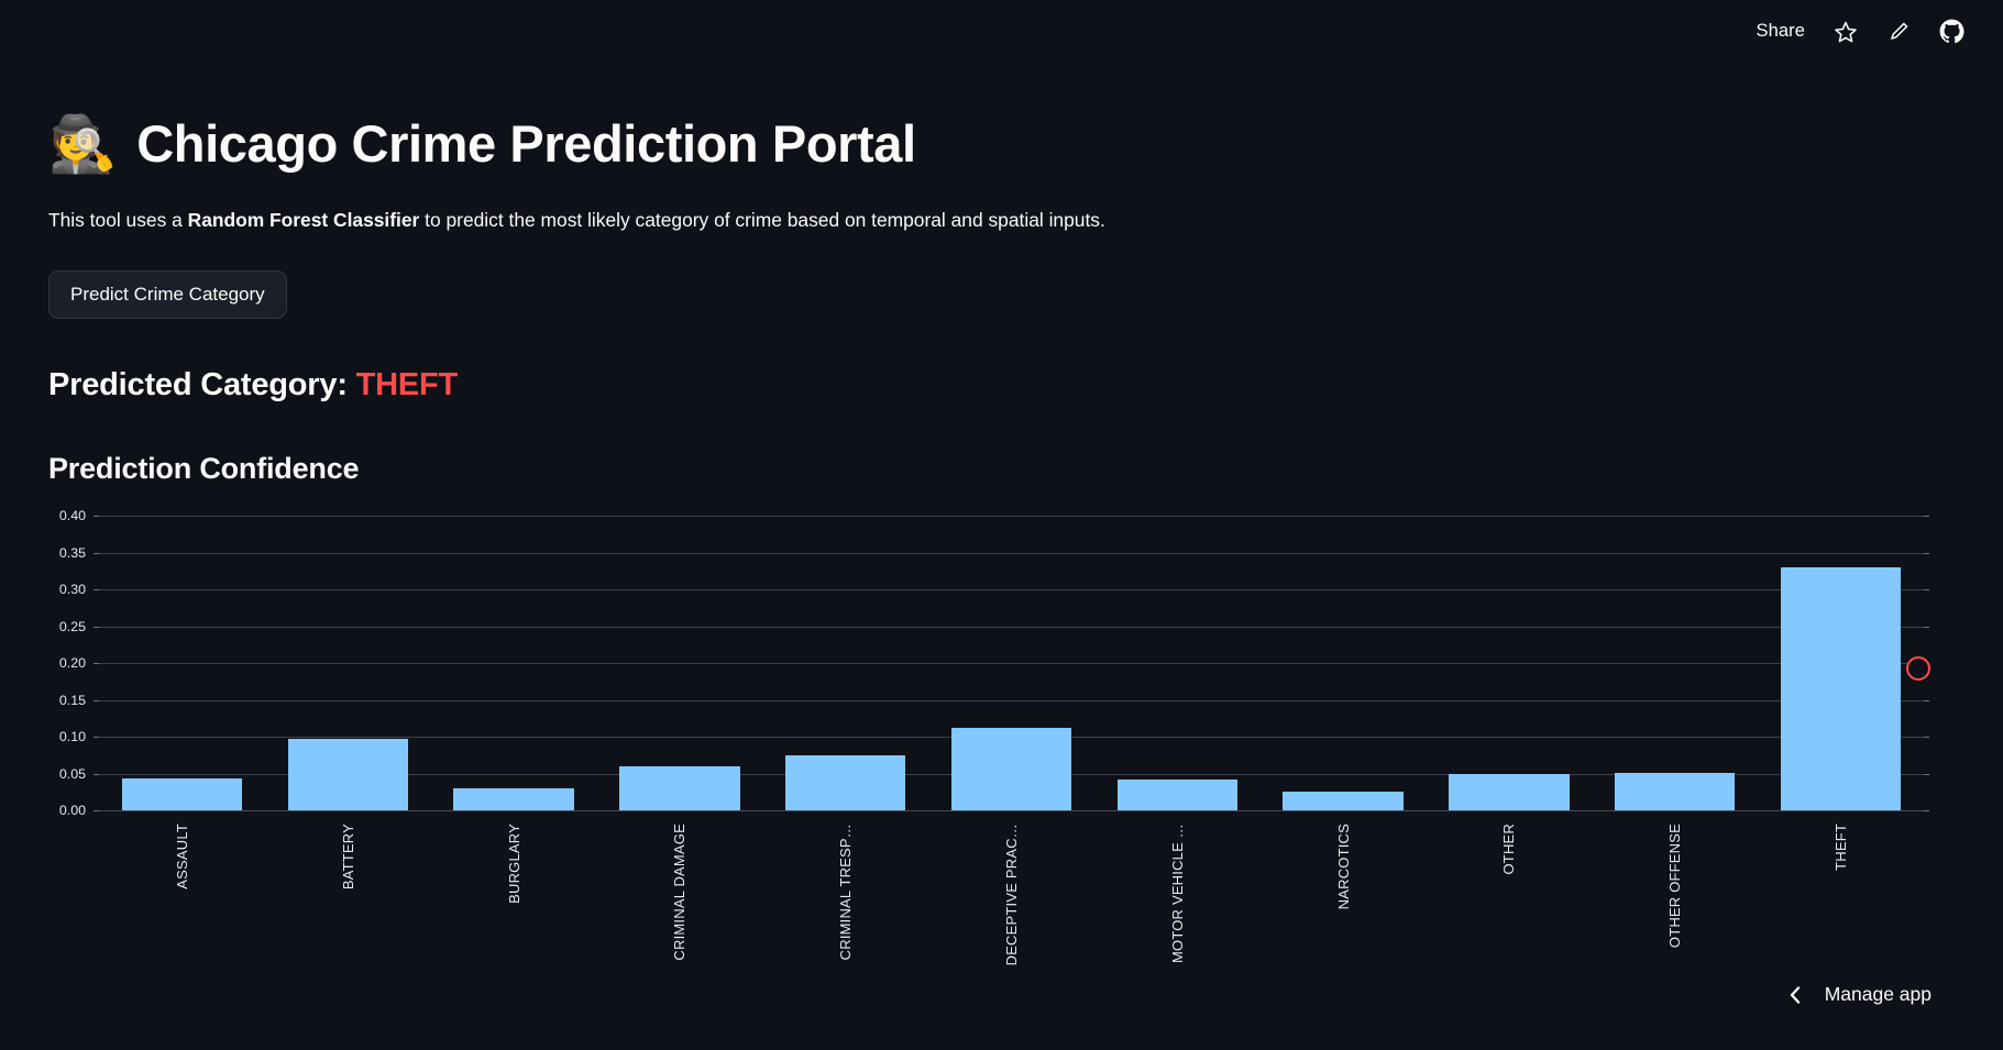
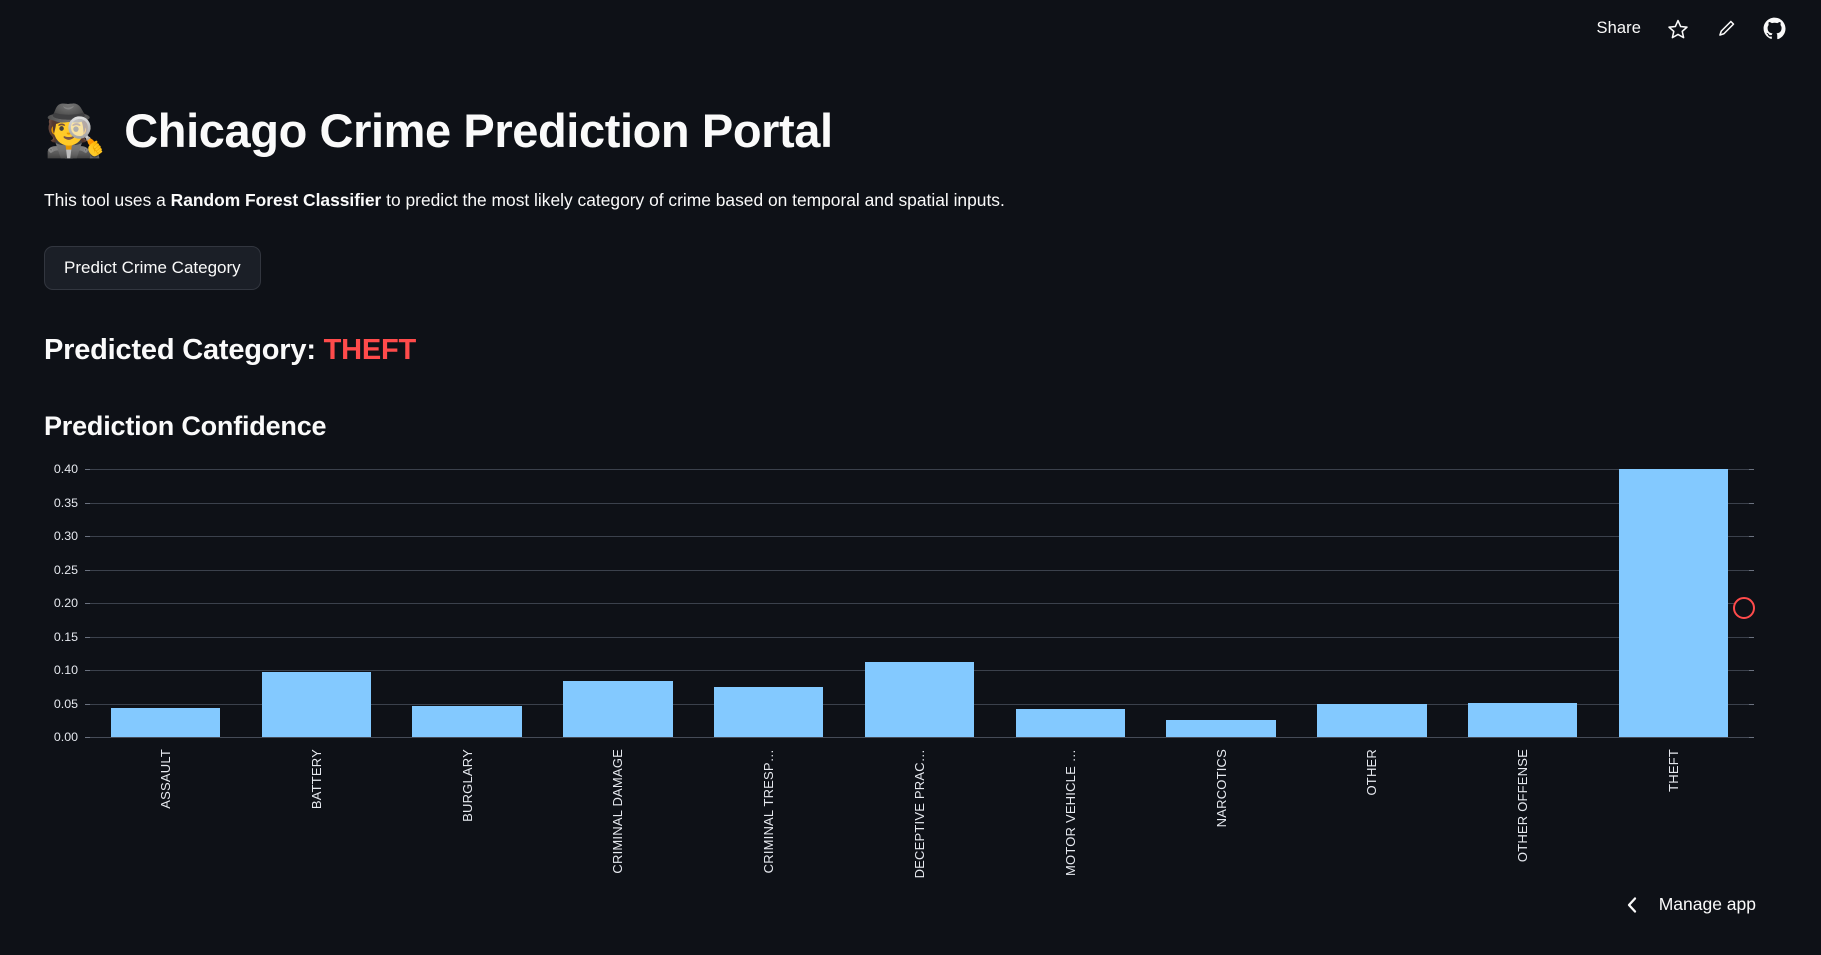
BURGLARY: 0.03 -> 0.05
CRIMINAL DAMAGE: 0.06 -> 0.08
THEFT: 0.33 -> 0.40
